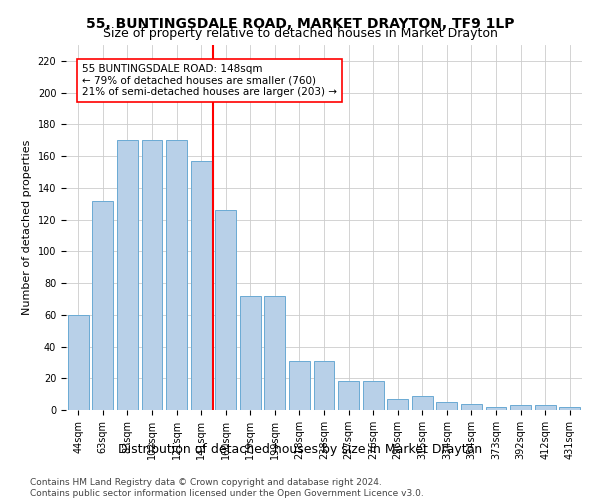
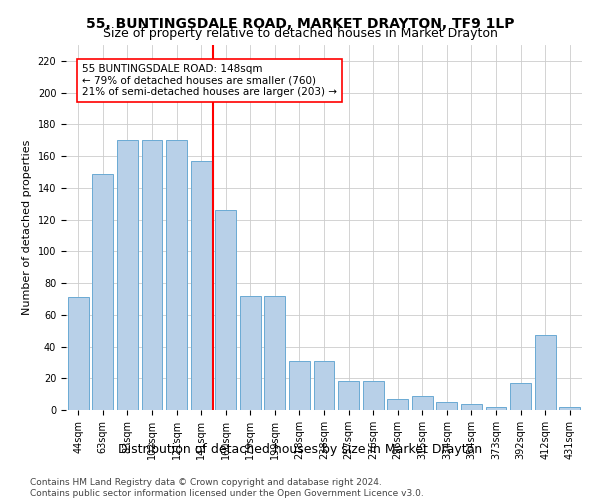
44sqm: 60 -> 71
63sqm: 132 -> 149
392sqm: 3 -> 17
412sqm: 3 -> 47
